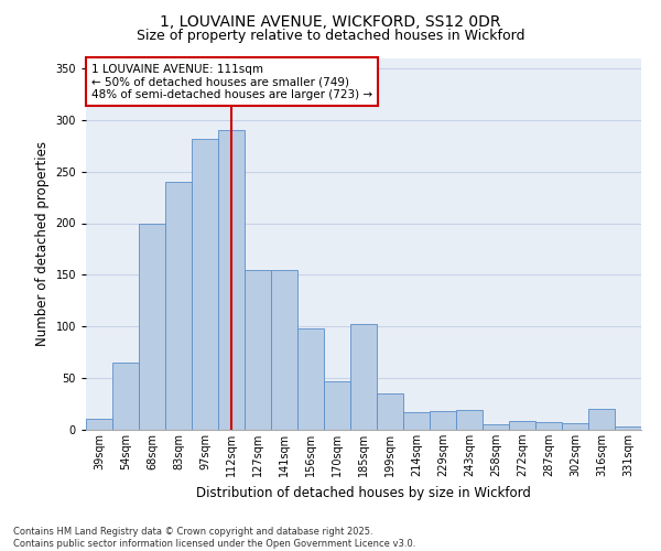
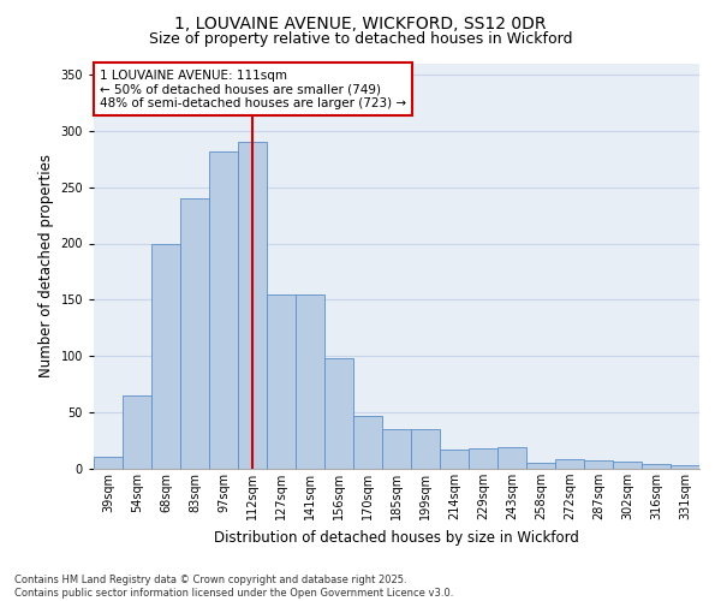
185sqm: 102 -> 35
316sqm: 20 -> 4
